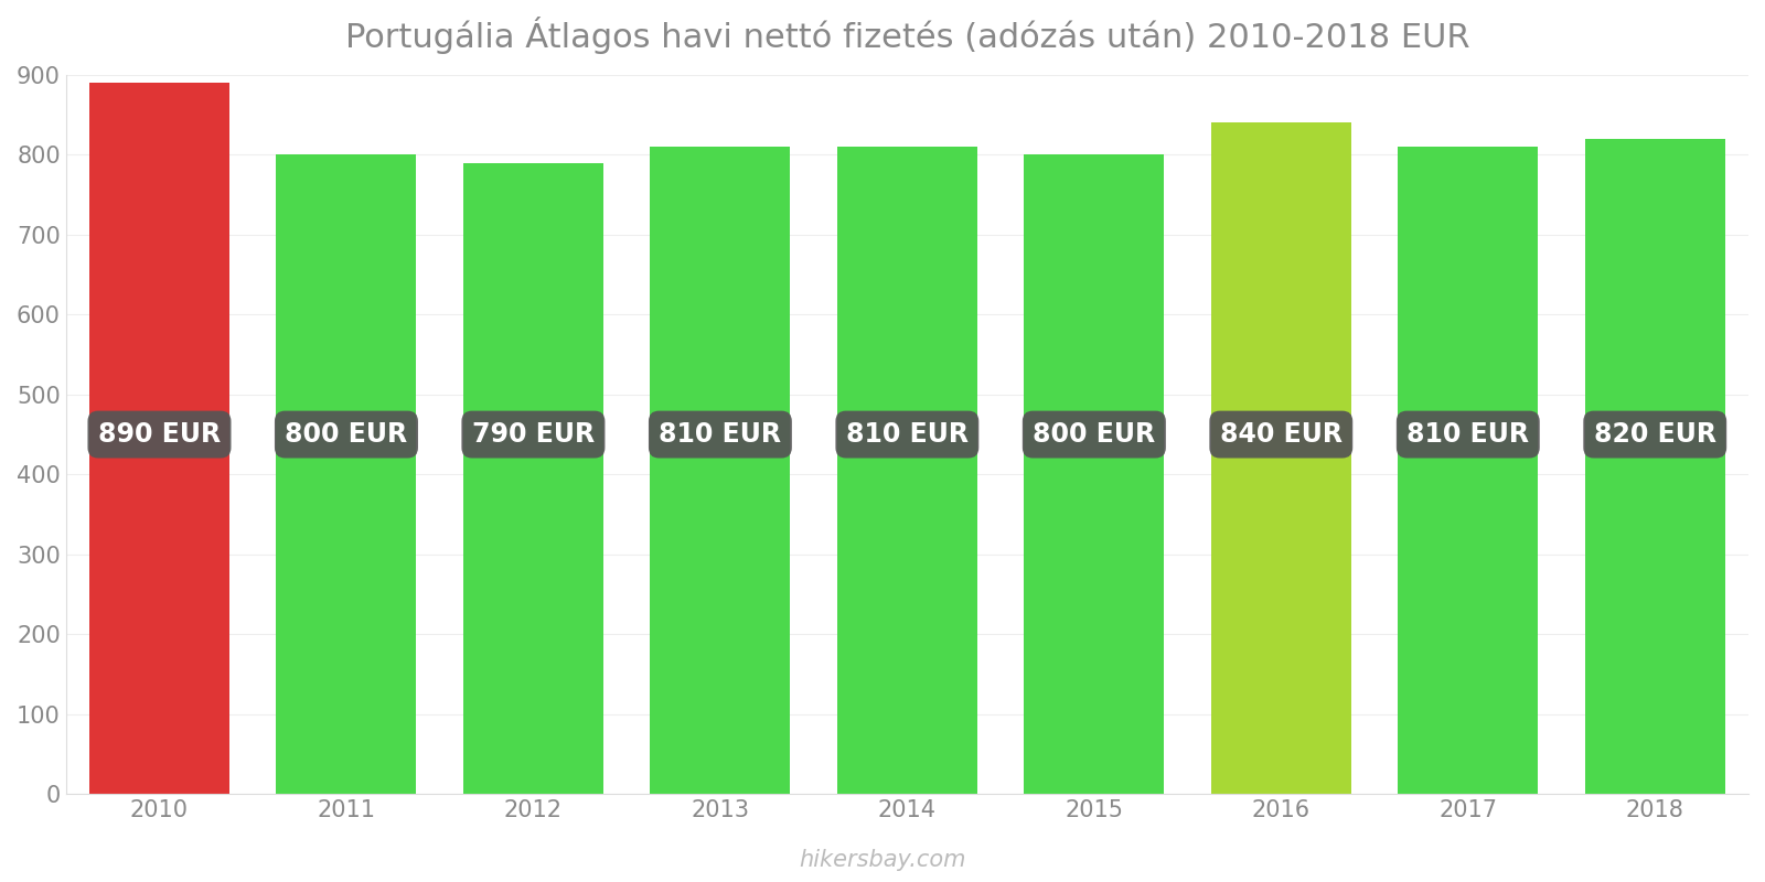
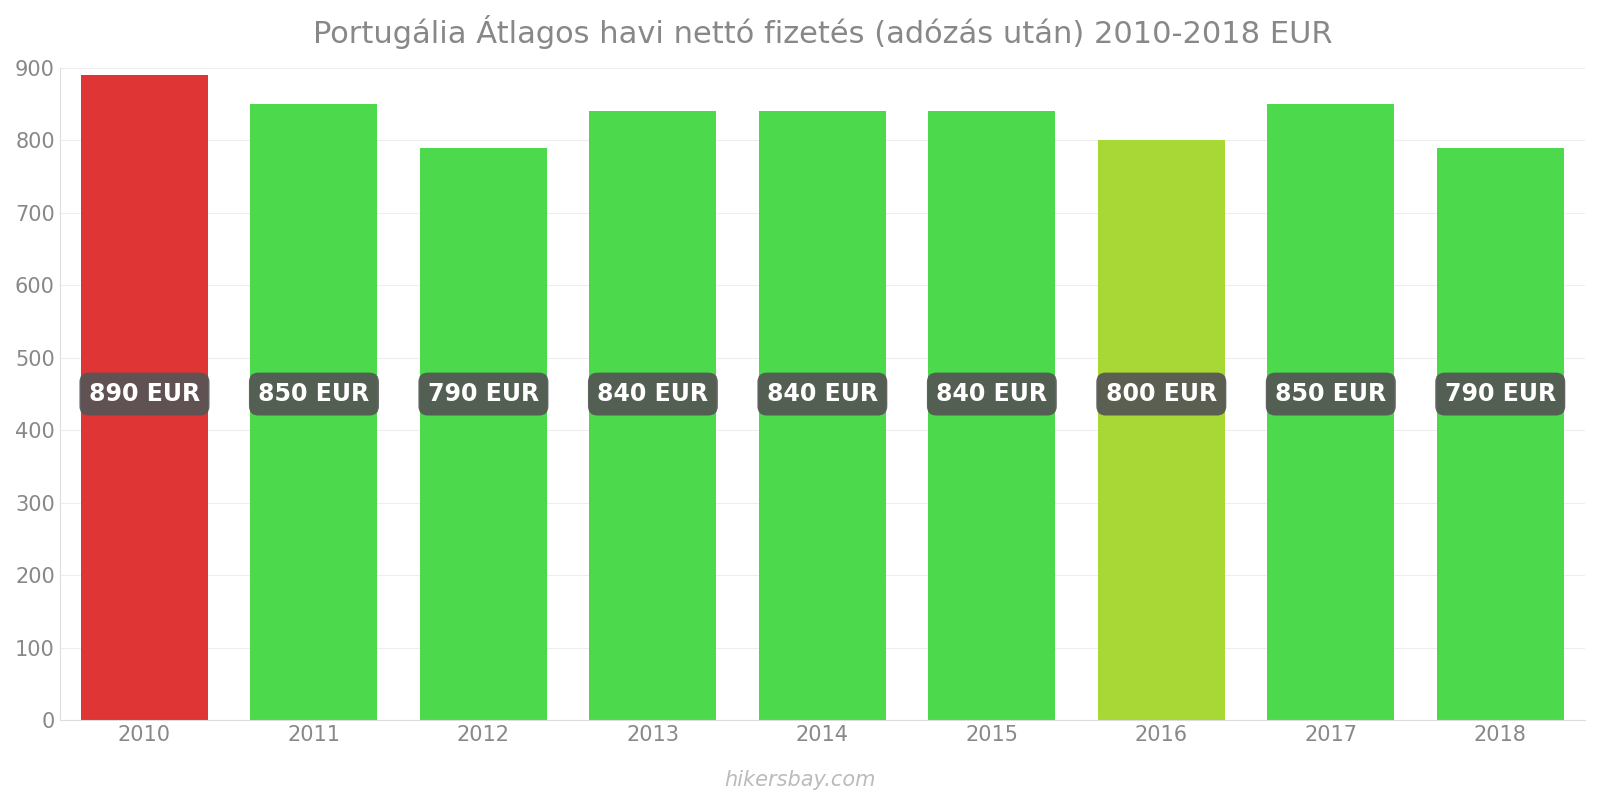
2011: 800 -> 850
2013: 810 -> 840
2014: 810 -> 840
2015: 800 -> 840
2016: 840 -> 800
2017: 810 -> 850
2018: 820 -> 790
